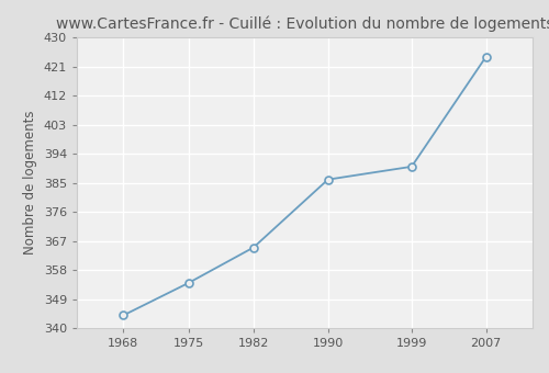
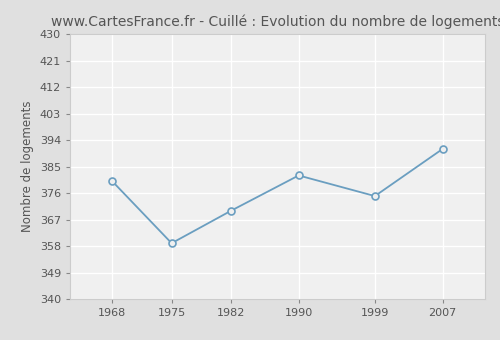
1968: 344 -> 380
1975: 354 -> 359
1982: 365 -> 370
1990: 386 -> 382
1999: 390 -> 375
2007: 424 -> 391
